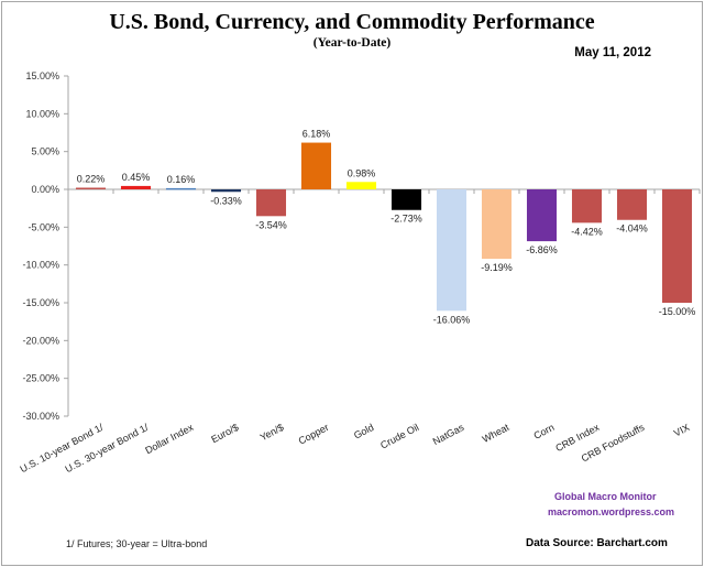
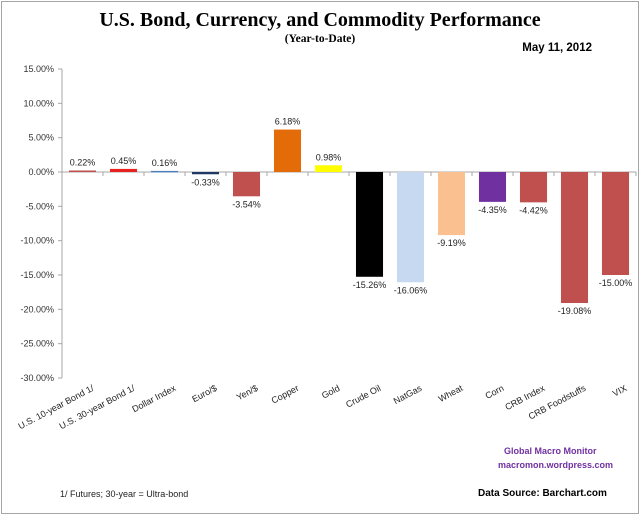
Crude Oil: -2.73% -> -15.26%
Corn: -6.86% -> -4.35%
CRB Foodstuffs: -4.04% -> -19.08%
